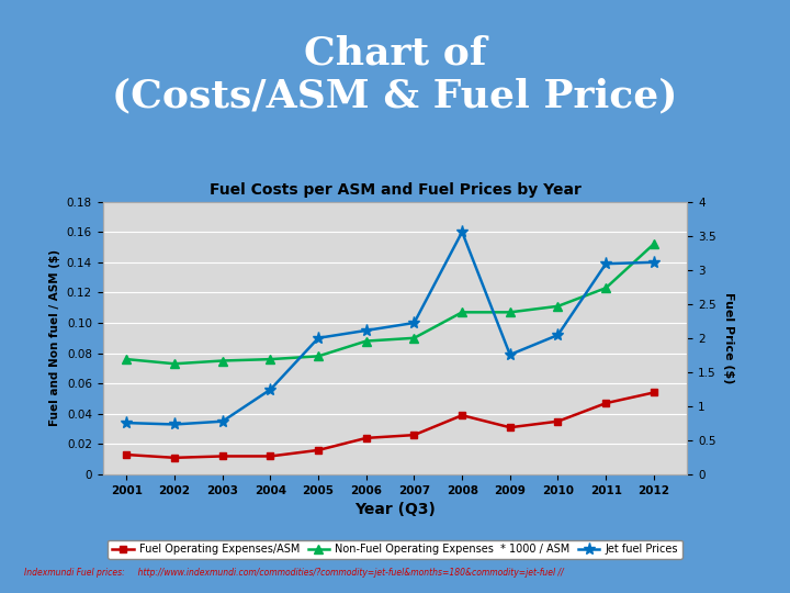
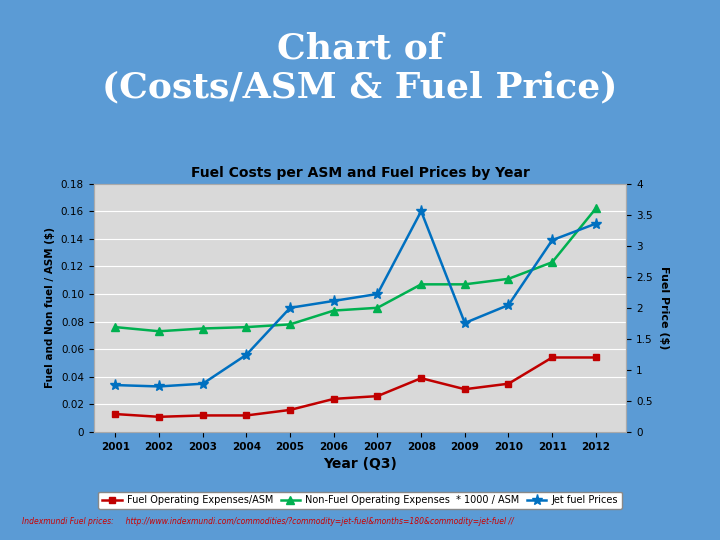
Fuel Operating Expenses/ASM/2011: 0.047 -> 0.054
Non-Fuel Operating Expenses * 1000 / ASM/2012: 0.152 -> 0.162
Jet fuel Prices/2012: 0.140 -> 0.151
